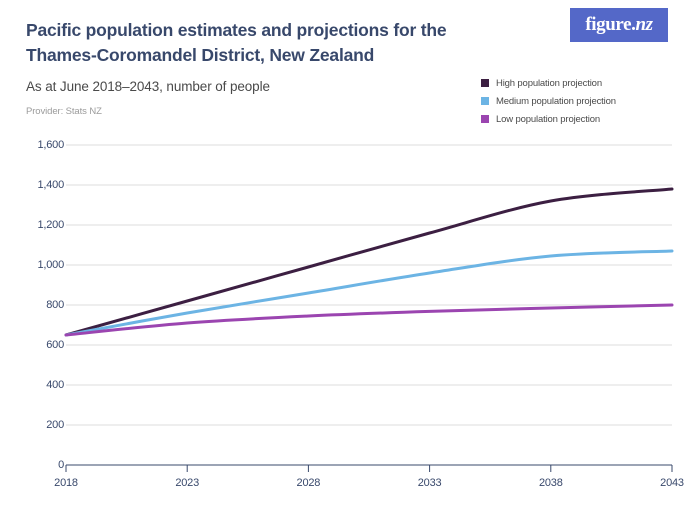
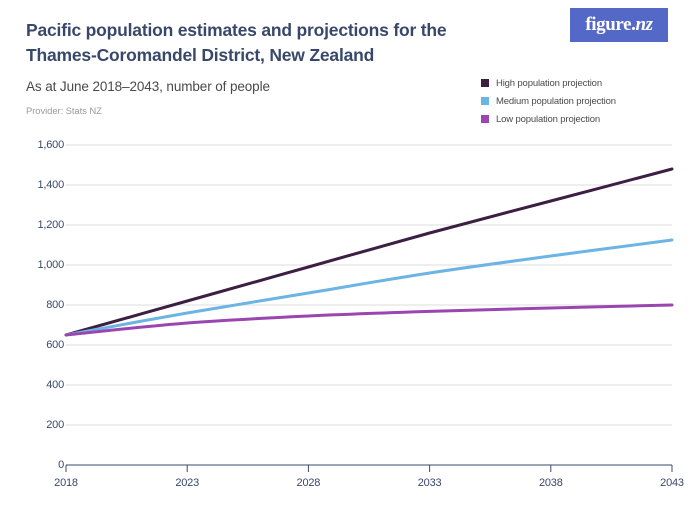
High population projection/2043: 1380 -> 1480
Medium population projection/2043: 1070 -> 1120
